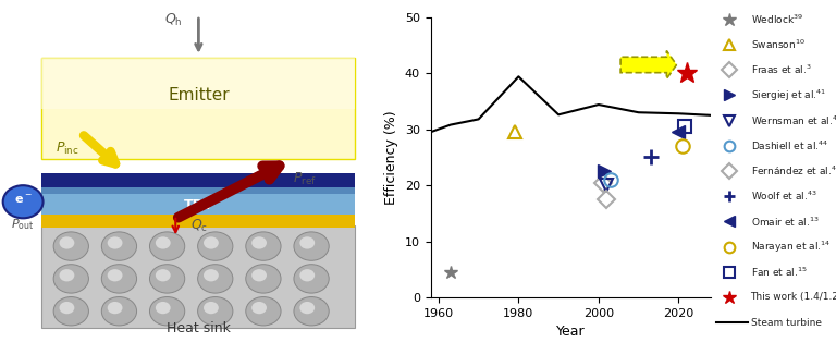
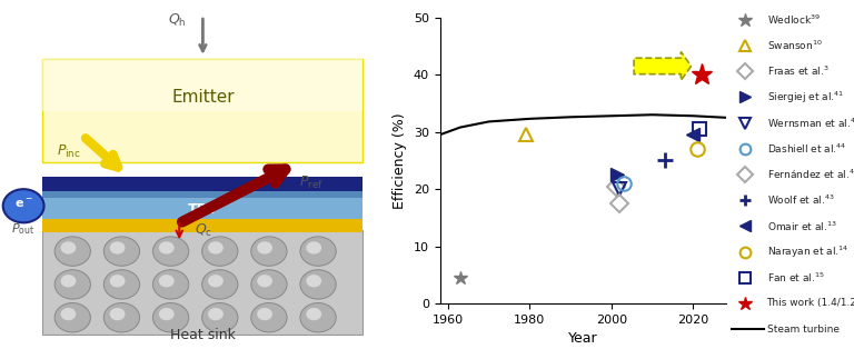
1980: 39.4 -> 32.3
2000: 34.4 -> 32.8
